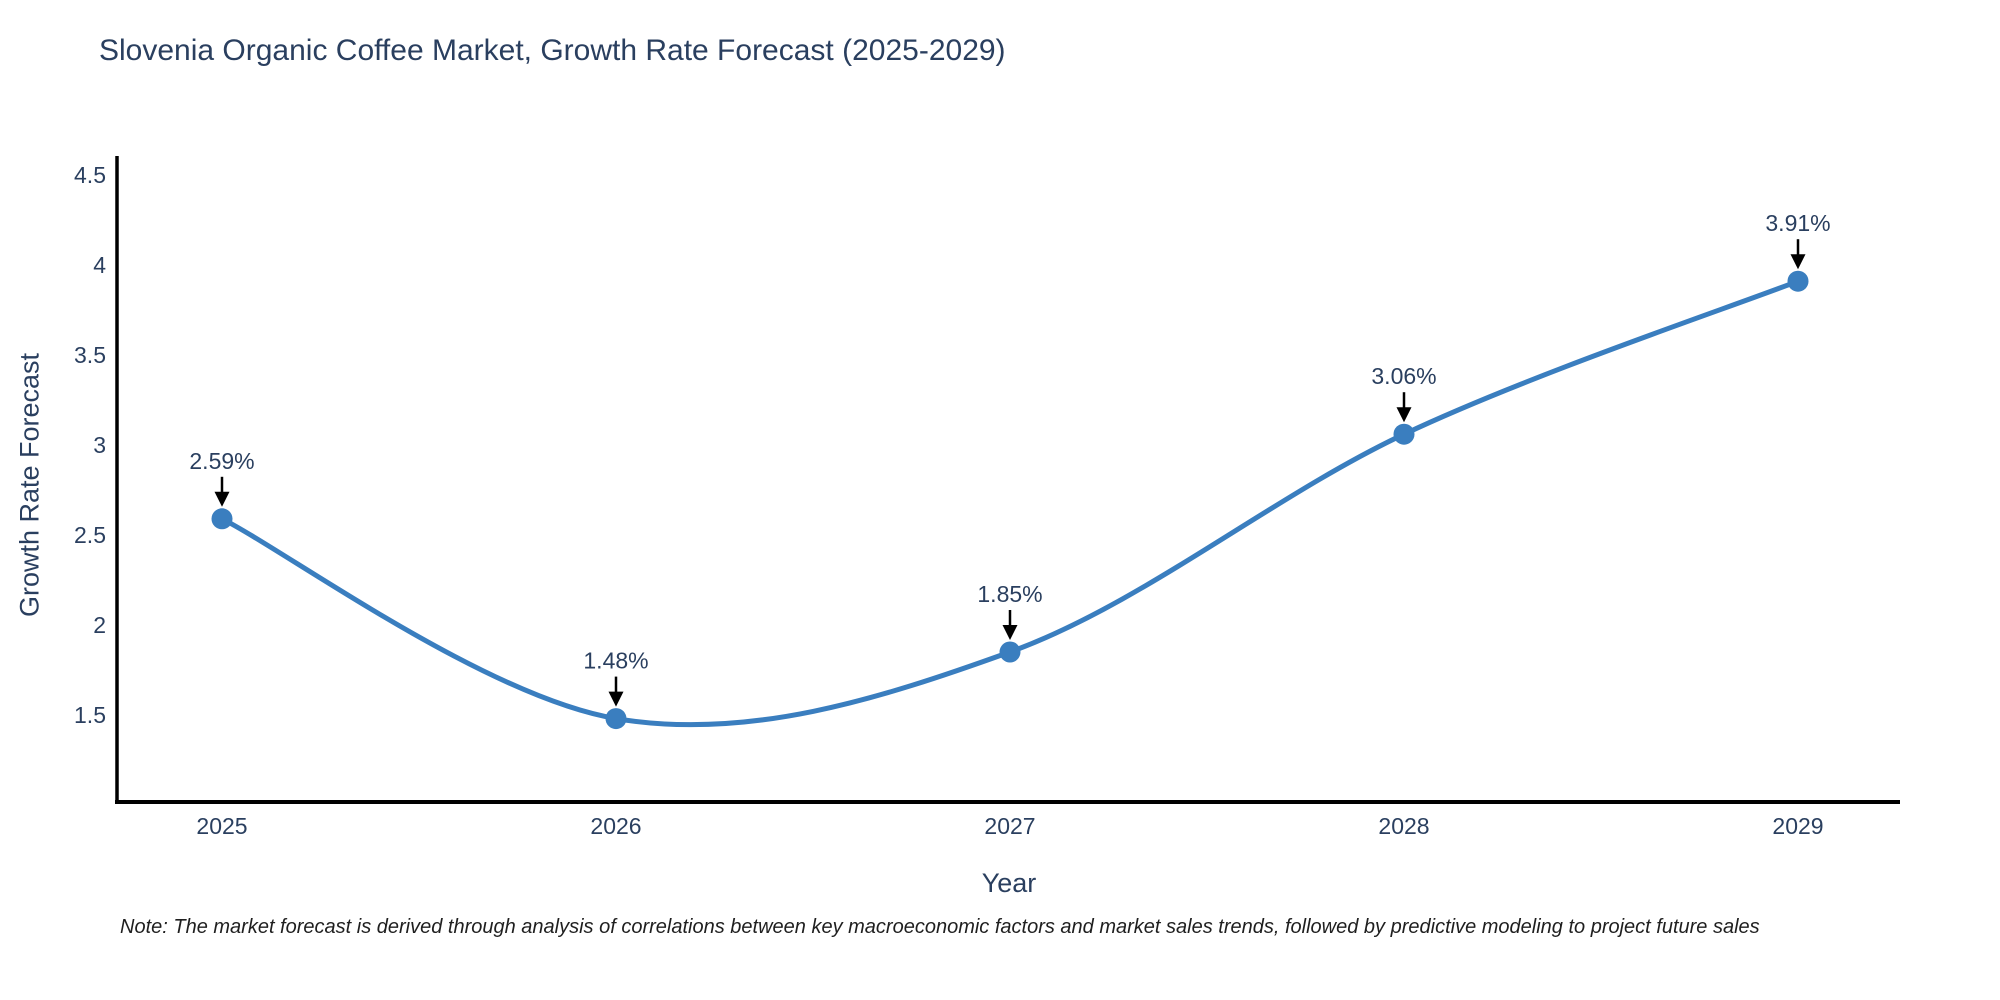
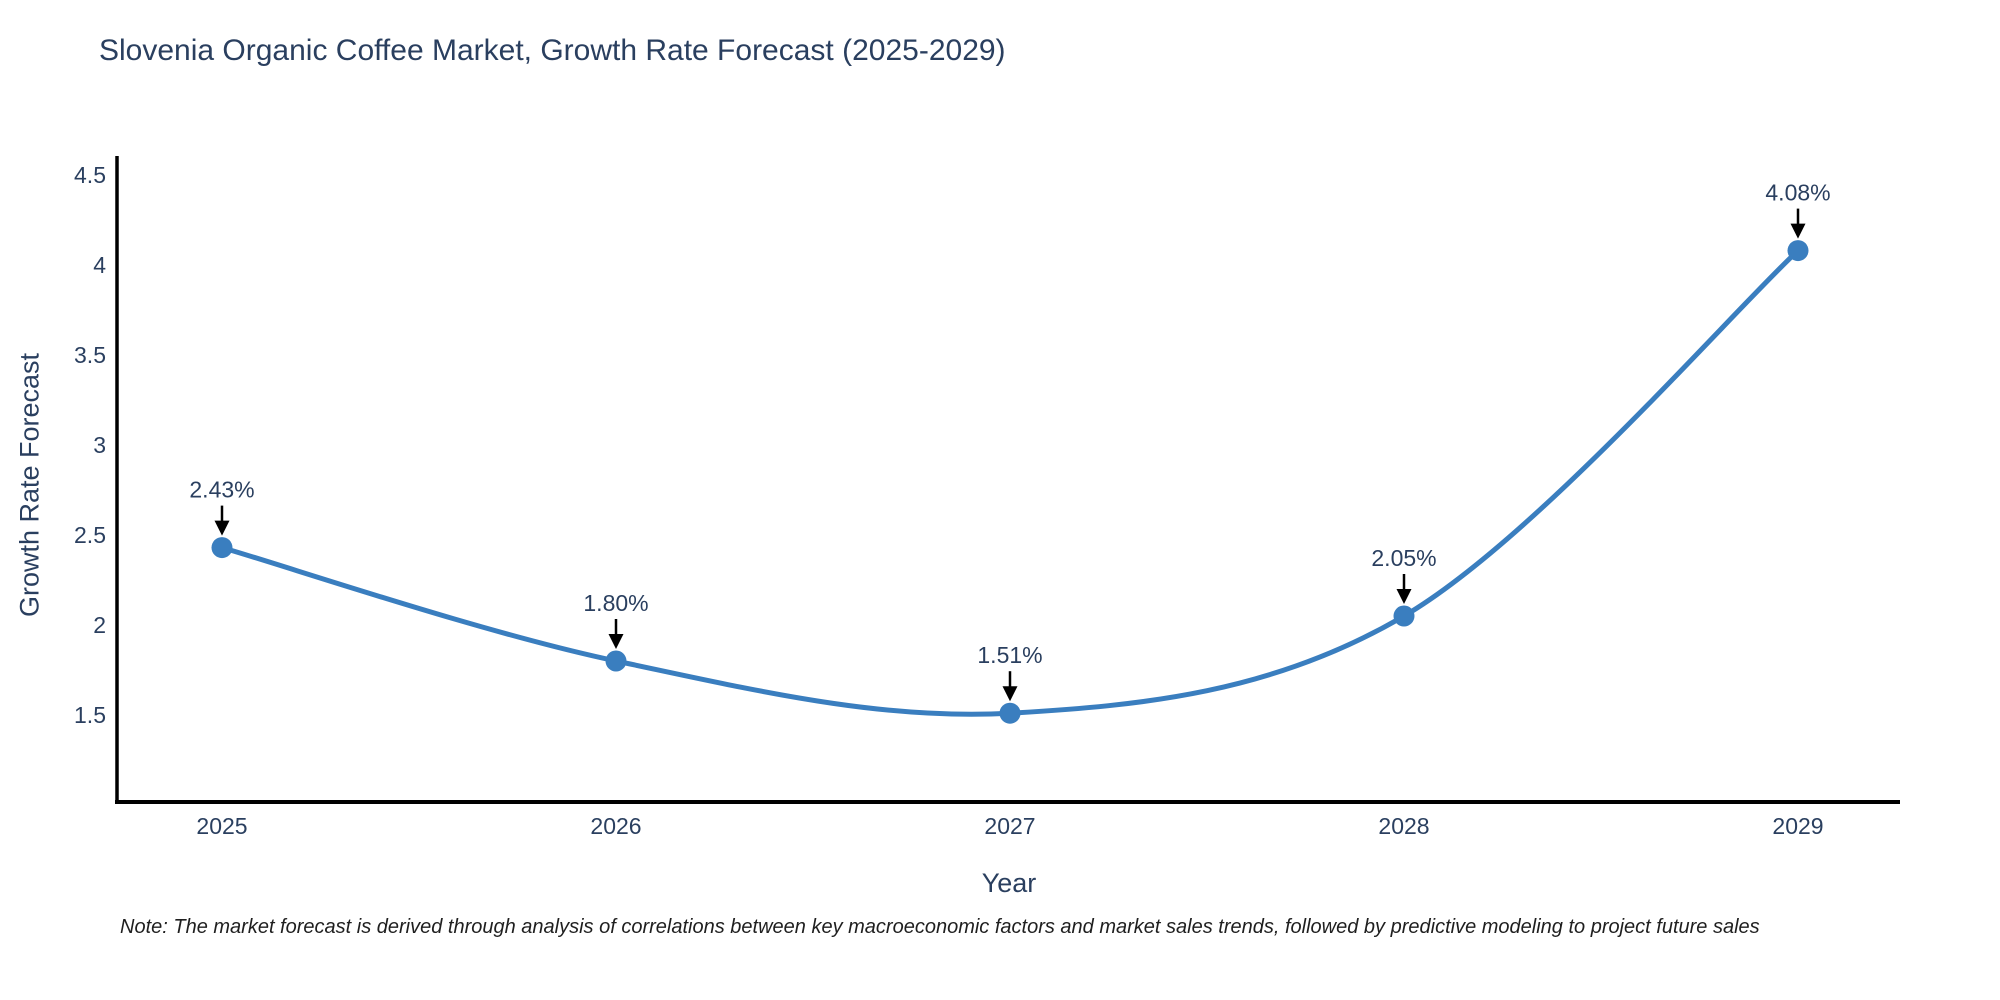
2025: 2.59% -> 2.43%
2026: 1.48% -> 1.80%
2027: 1.85% -> 1.51%
2028: 3.06% -> 2.05%
2029: 3.91% -> 4.08%
